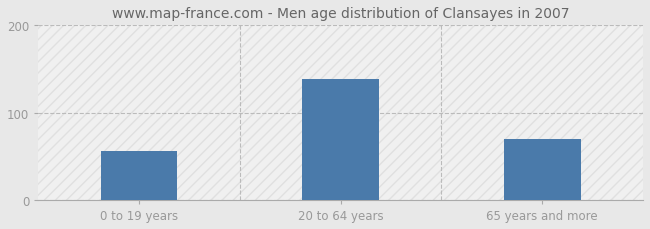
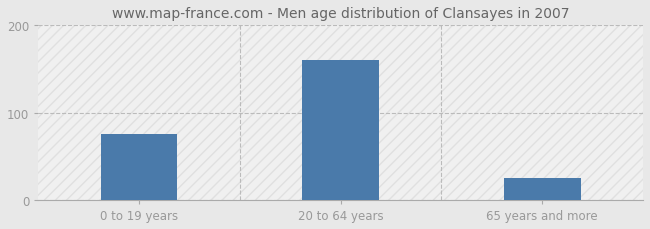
0 to 19 years: 56 -> 75
20 to 64 years: 138 -> 160
65 years and more: 70 -> 25
